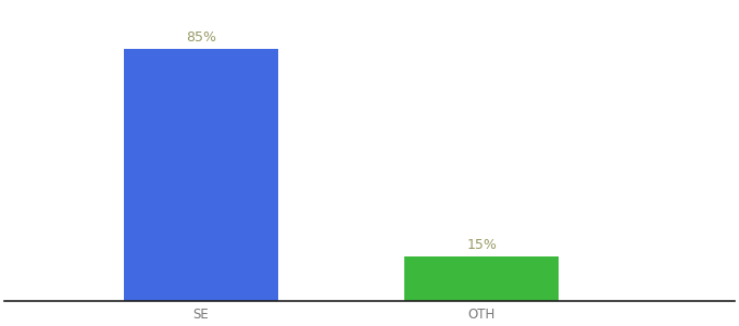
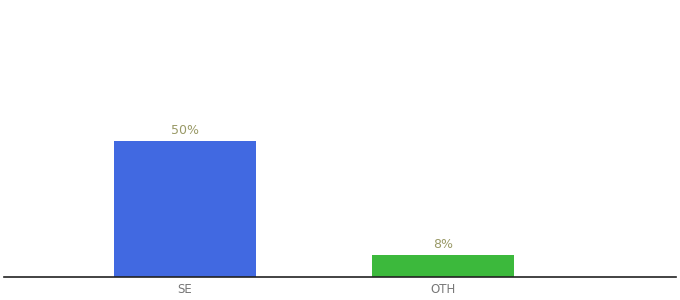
SE: 85% -> 50%
OTH: 15% -> 8%
